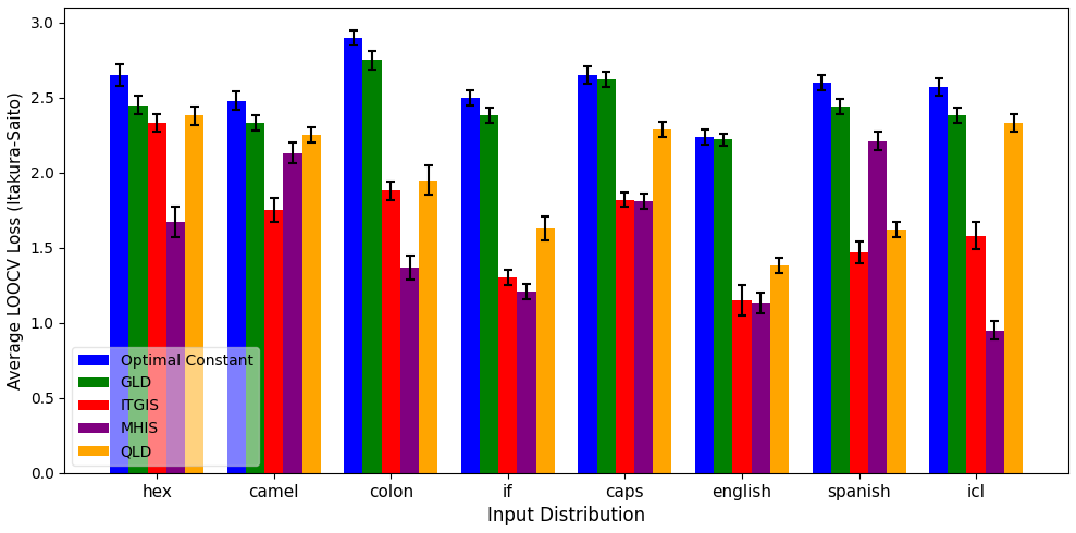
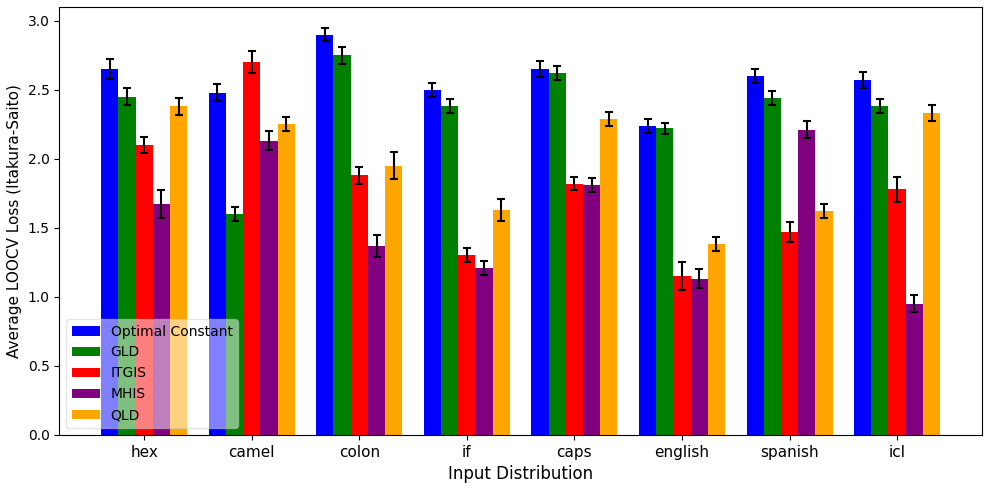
ITGIS/hex: 2.33 -> 2.10
GLD/camel: 2.33 -> 1.60
ITGIS/camel: 1.75 -> 2.70
ITGIS/icl: 1.58 -> 1.78
